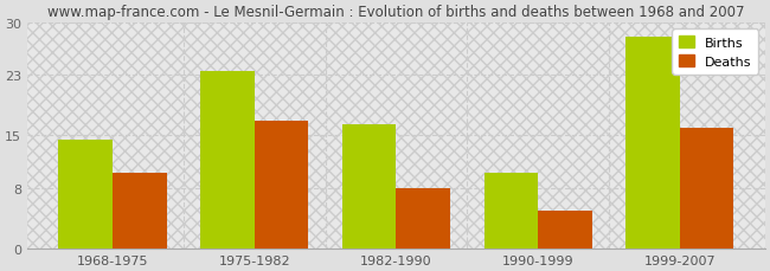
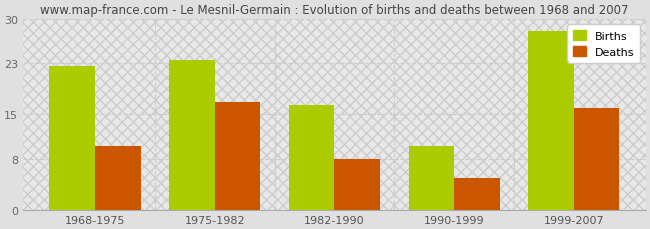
Births/1968-1975: 14.5 -> 22.6
